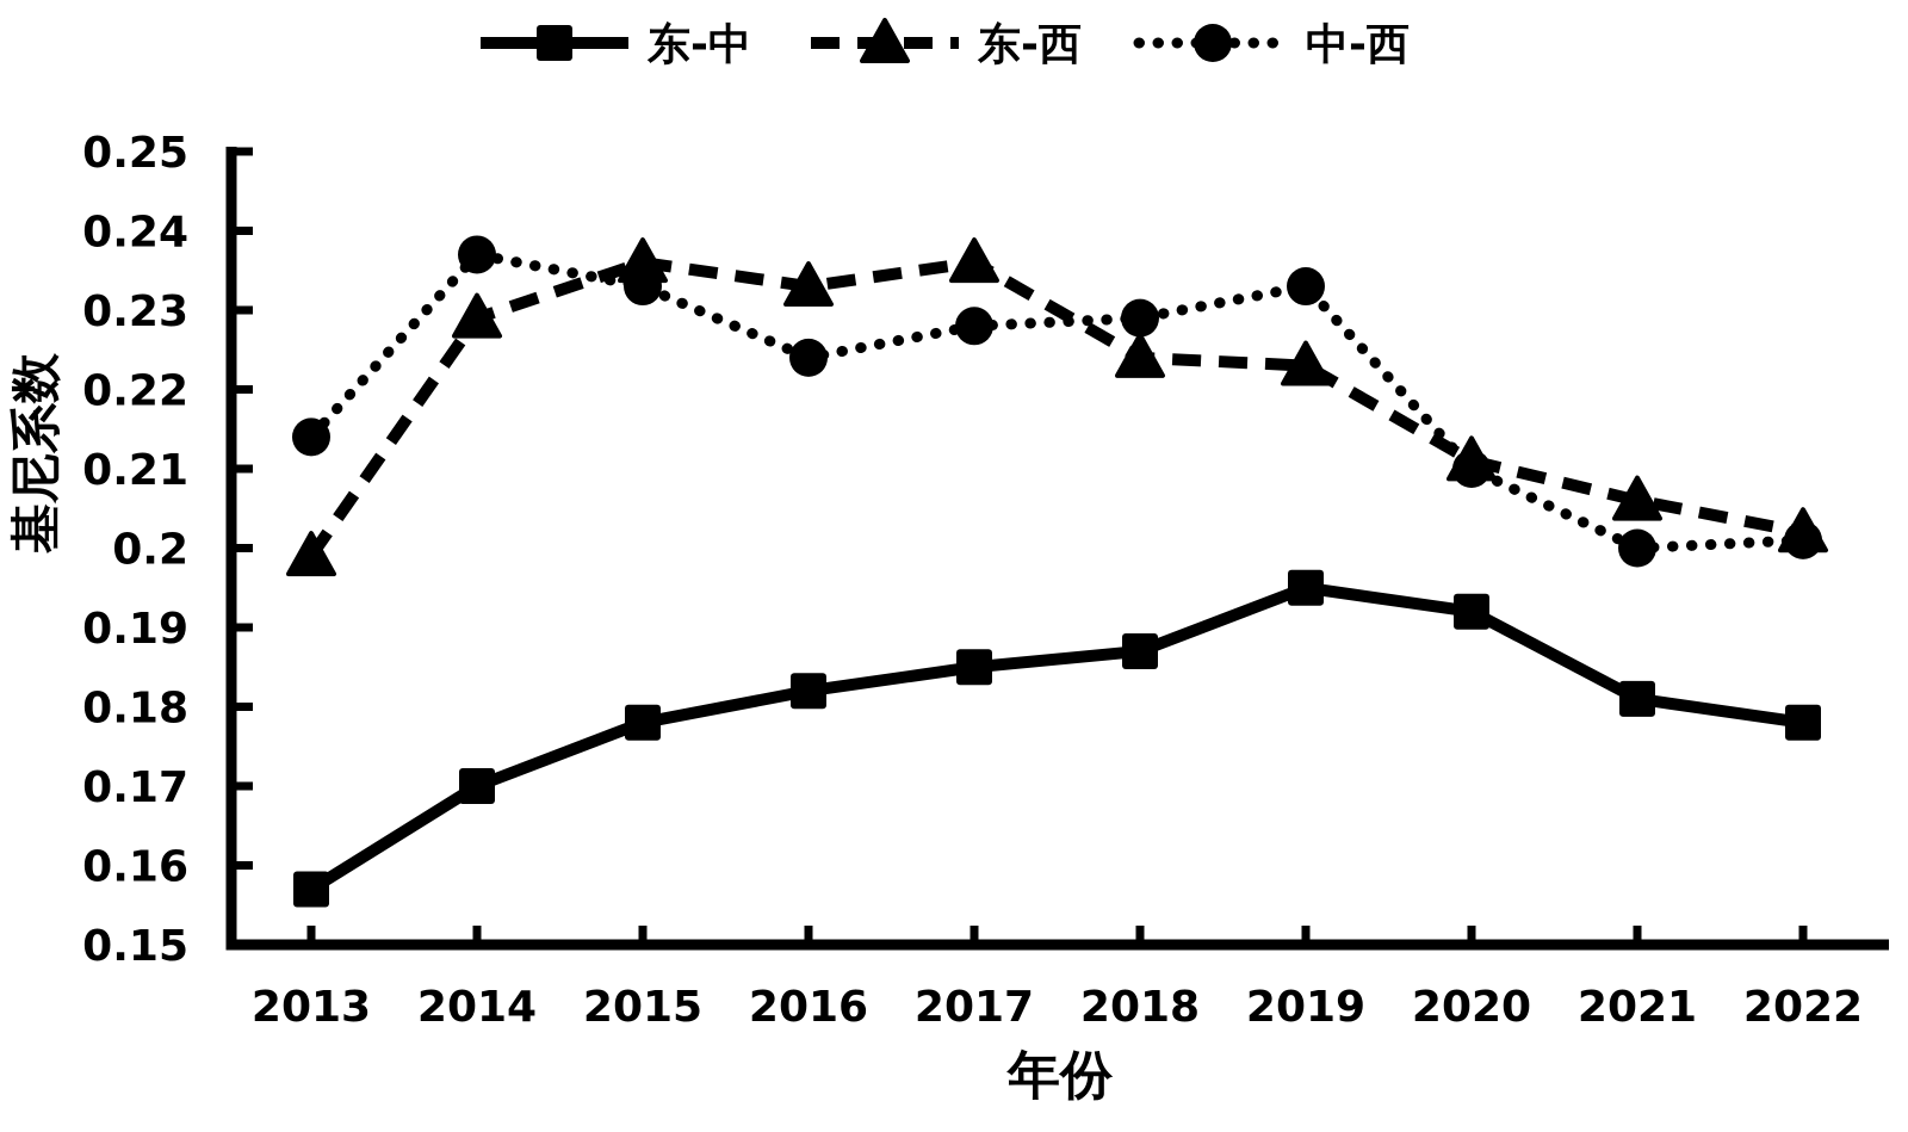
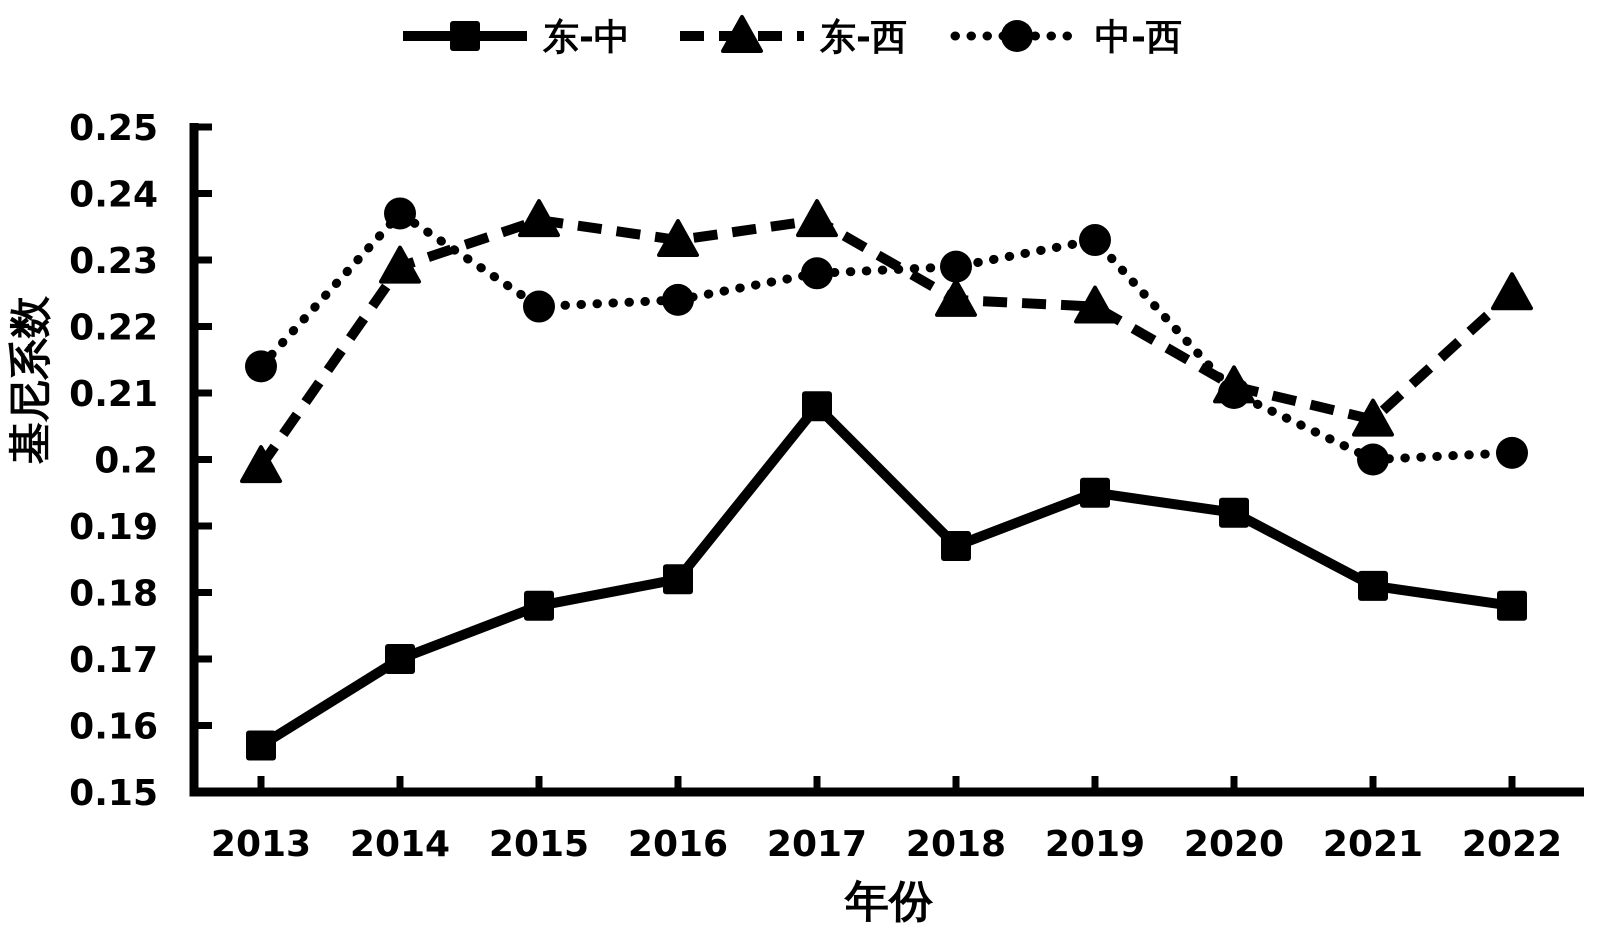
中-西/2015: 0.233 -> 0.223
东-中/2017: 0.185 -> 0.208
东-西/2022: 0.202 -> 0.225
